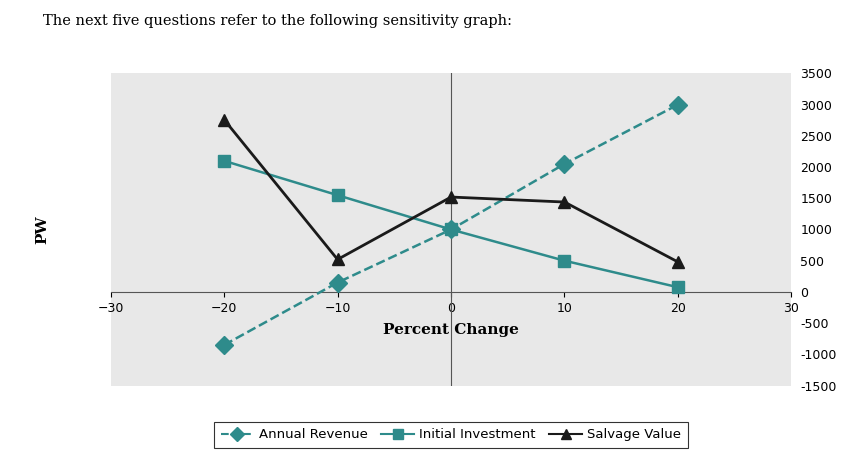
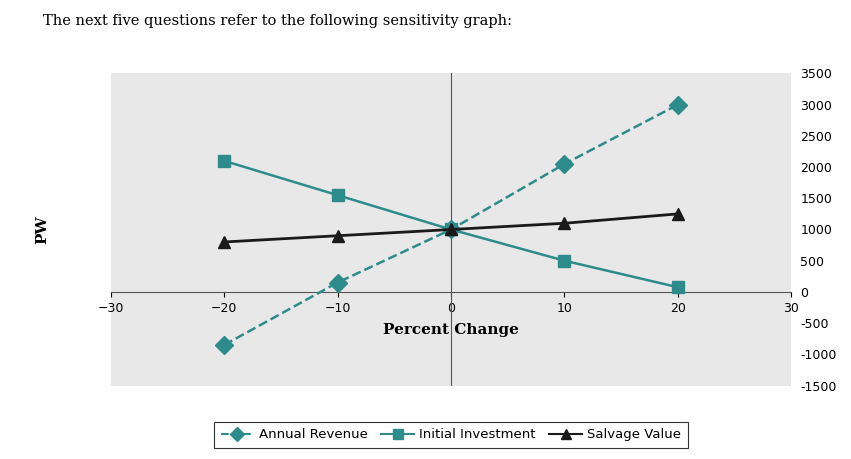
Salvage Value/−20: 2760 -> 800
Salvage Value/−10: 520 -> 900
Salvage Value/0: 1520 -> 1000
Salvage Value/10: 1440 -> 1100
Salvage Value/20: 480 -> 1250
